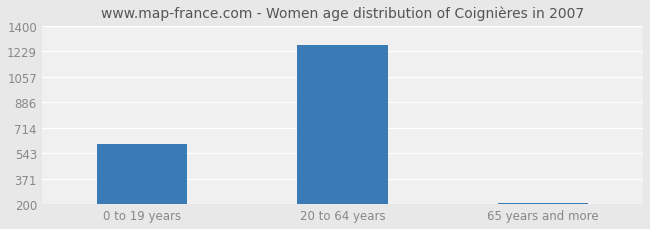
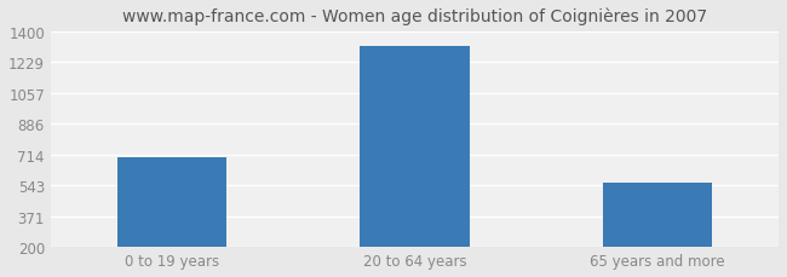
0 to 19 years: 610 -> 700
20 to 64 years: 1270 -> 1320
65 years and more: 210 -> 560
